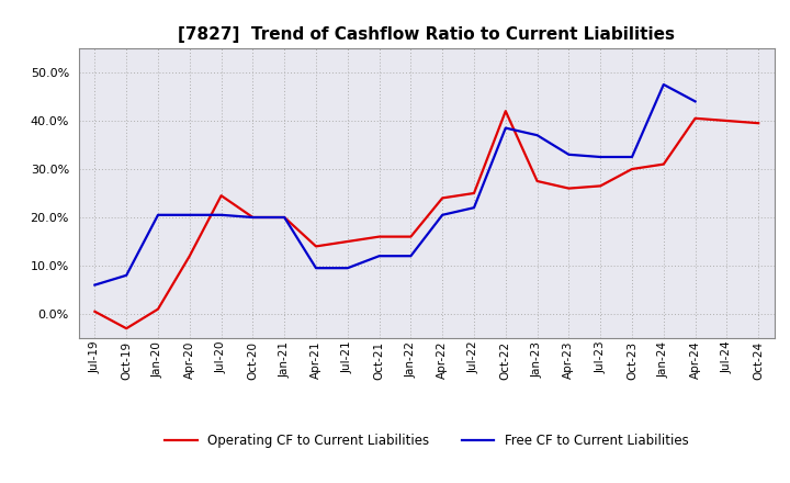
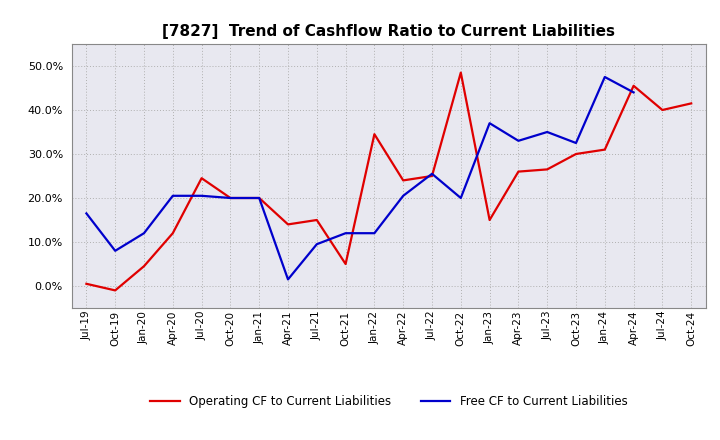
Free CF to Current Liabilities/Jul-19: 6.0% -> 16.5%
Operating CF to Current Liabilities/Oct-19: -3.0% -> -1.0%
Operating CF to Current Liabilities/Jan-20: 1.0% -> 4.5%
Free CF to Current Liabilities/Jan-20: 20.5% -> 12.0%
Free CF to Current Liabilities/Apr-21: 9.5% -> 1.5%
Operating CF to Current Liabilities/Oct-21: 16.0% -> 5.0%
Operating CF to Current Liabilities/Jan-22: 16.0% -> 34.5%
Free CF to Current Liabilities/Jul-22: 22.0% -> 25.5%
Operating CF to Current Liabilities/Oct-22: 42.0% -> 48.5%
Free CF to Current Liabilities/Oct-22: 38.5% -> 20.0%
Operating CF to Current Liabilities/Jan-23: 27.5% -> 15.0%
Free CF to Current Liabilities/Jul-23: 32.5% -> 35.0%
Operating CF to Current Liabilities/Apr-24: 40.5% -> 45.5%
Operating CF to Current Liabilities/Oct-24: 39.5% -> 41.5%
